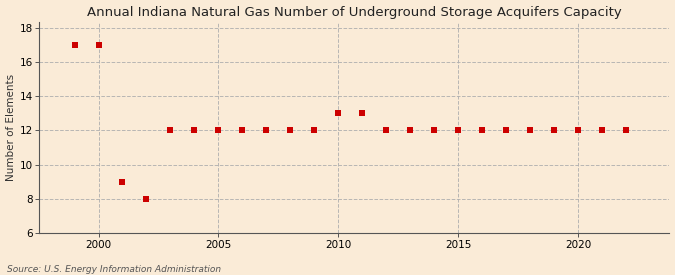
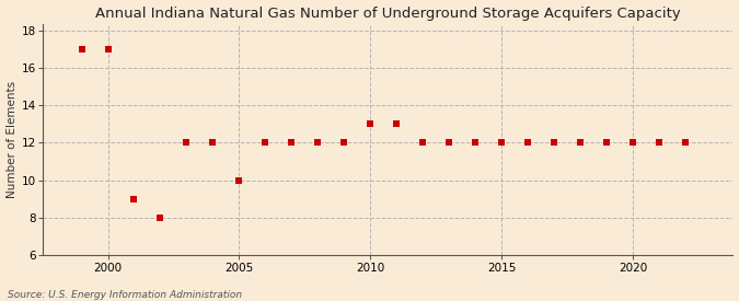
2005: 12 -> 10
